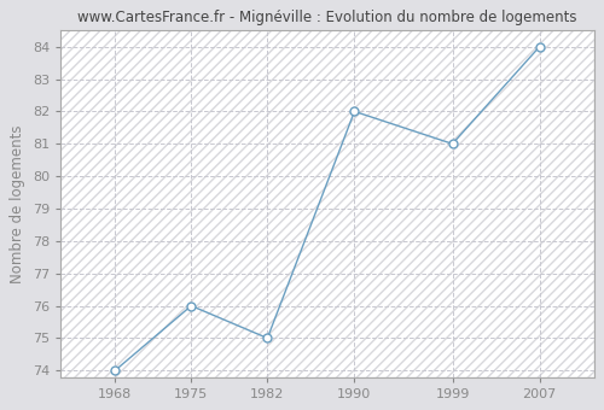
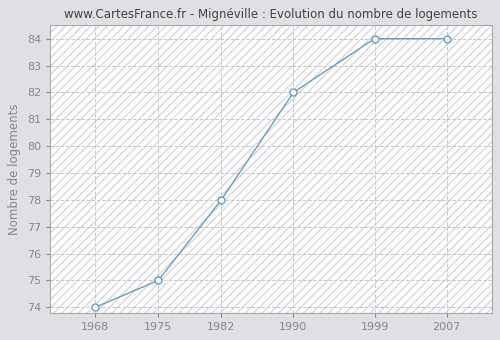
1975: 76 -> 75
1982: 75 -> 78
1999: 81 -> 84
